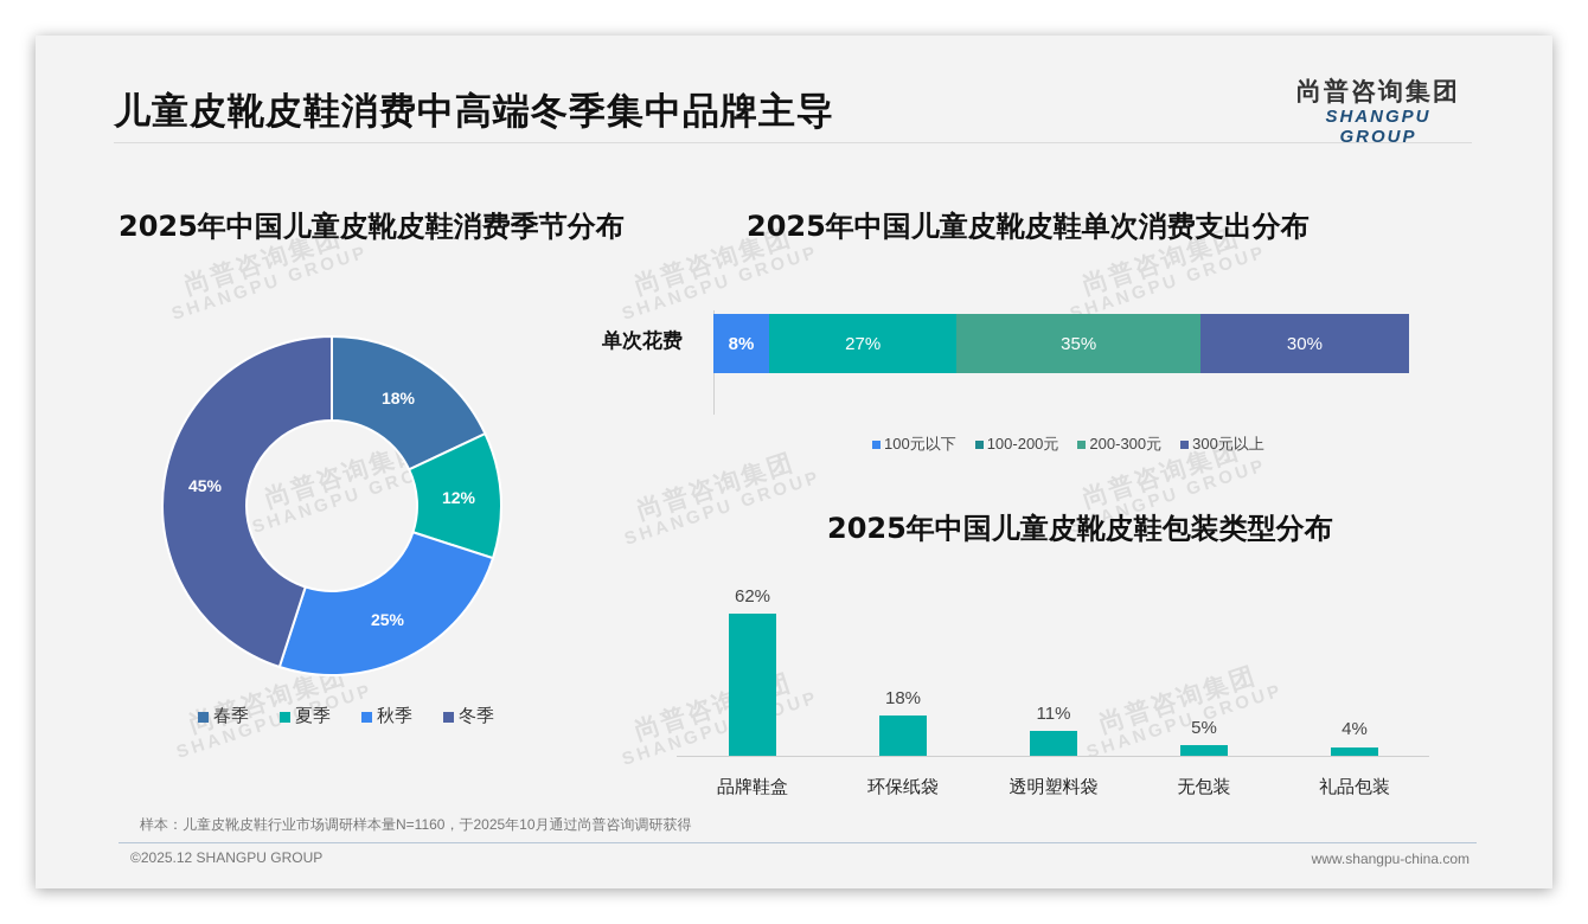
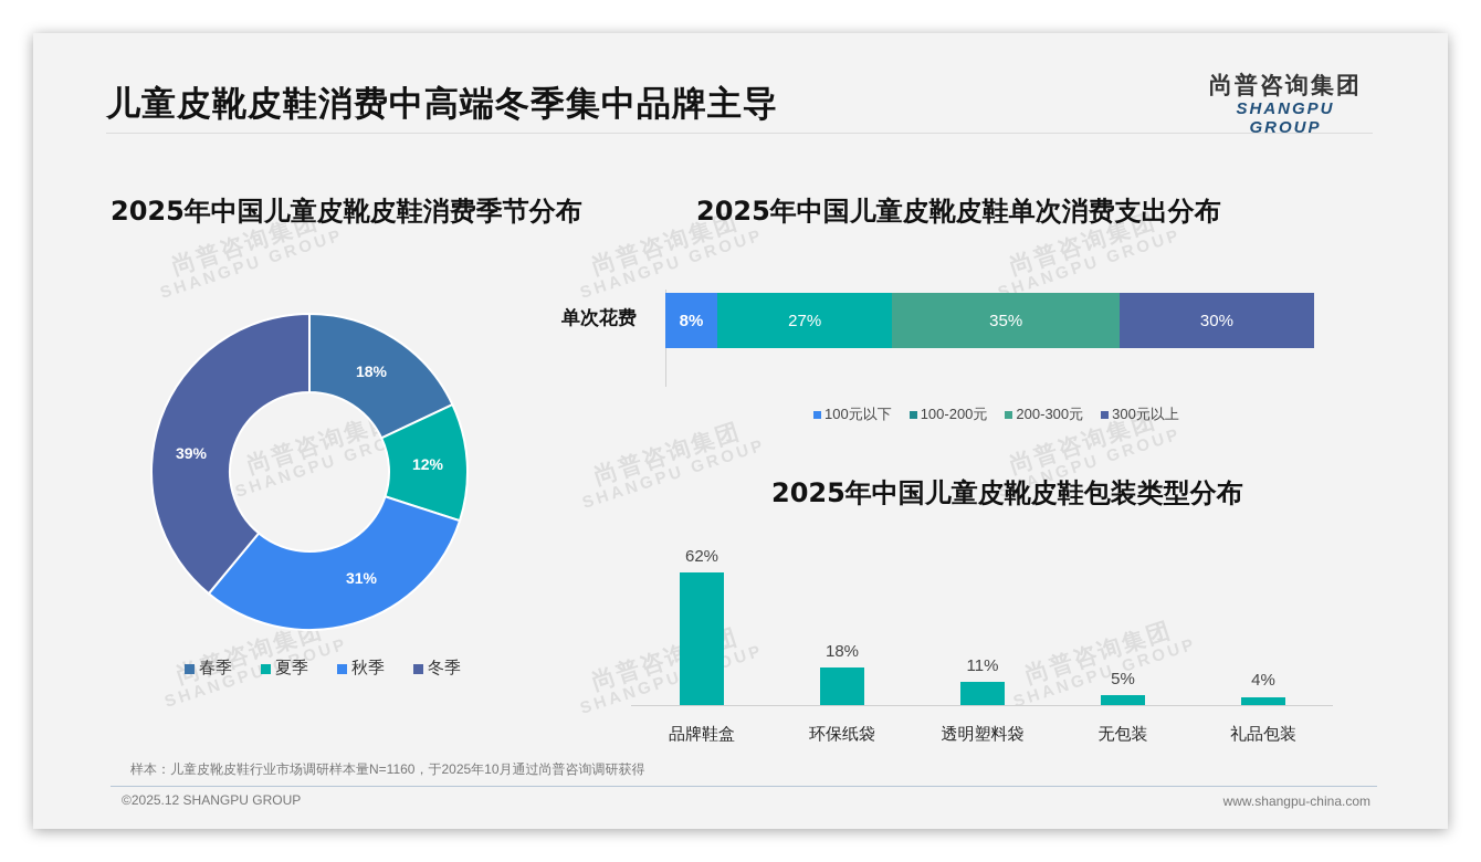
2025年中国儿童皮靴皮鞋消费季节分布/秋季: 25% -> 31%
2025年中国儿童皮靴皮鞋消费季节分布/冬季: 45% -> 39%
